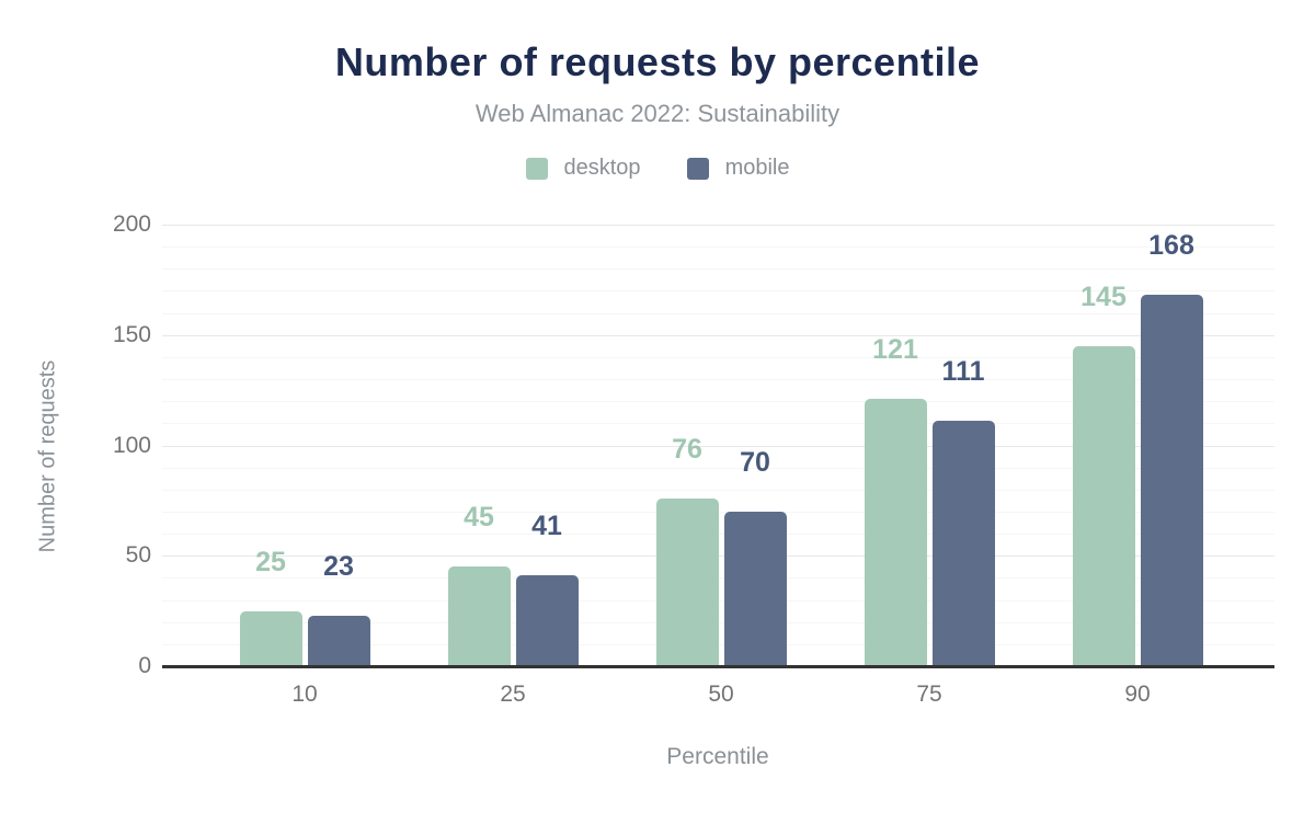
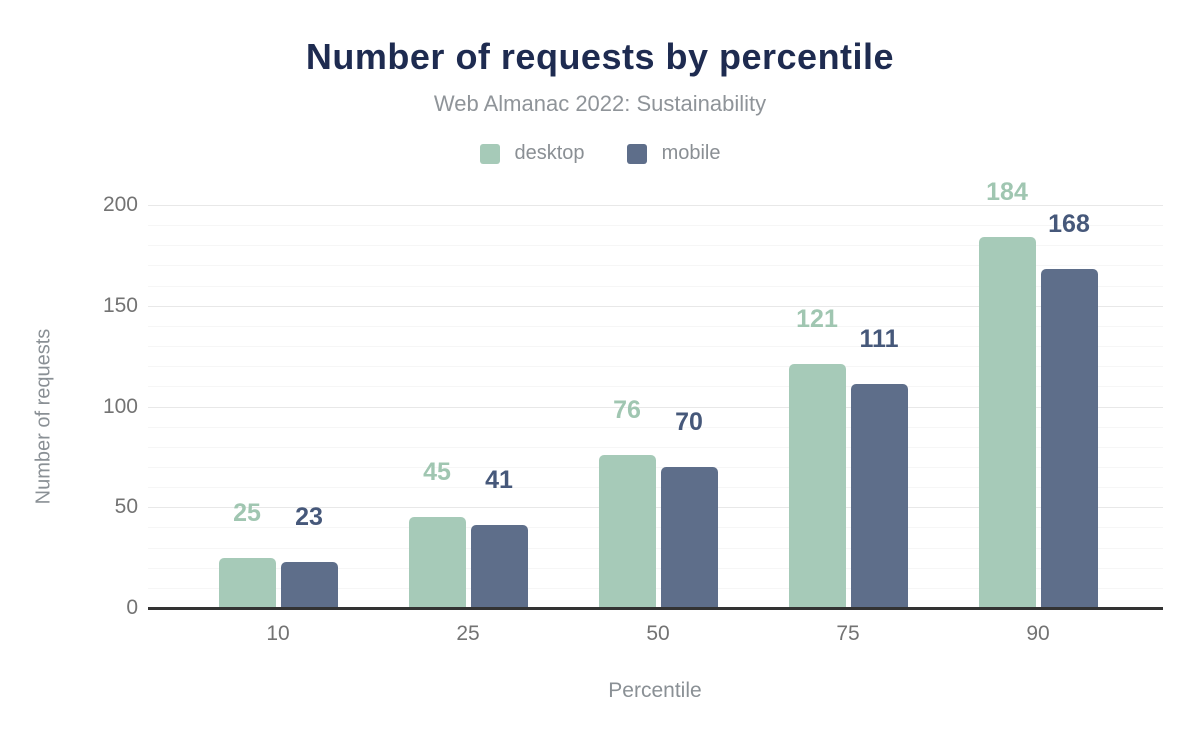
desktop/90: 145 -> 184
